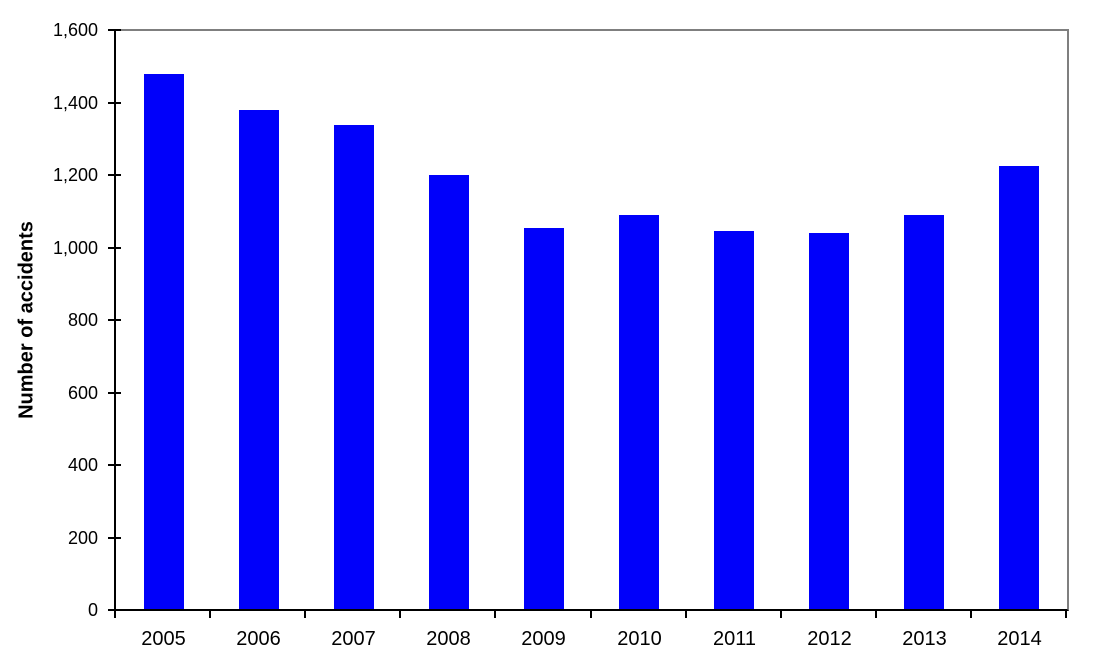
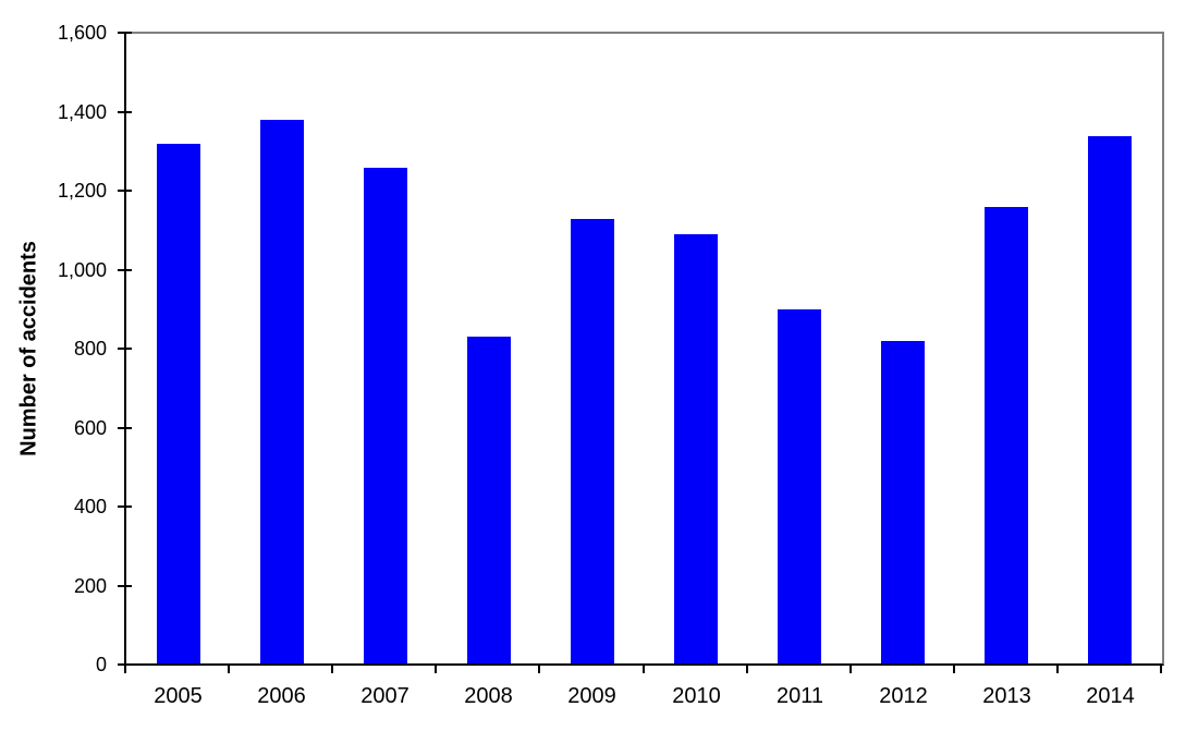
2005: 1480 -> 1320
2007: 1340 -> 1260
2008: 1200 -> 830
2009: 1060 -> 1130
2011: 1040 -> 900
2012: 1040 -> 820
2013: 1090 -> 1160
2014: 1220 -> 1340
